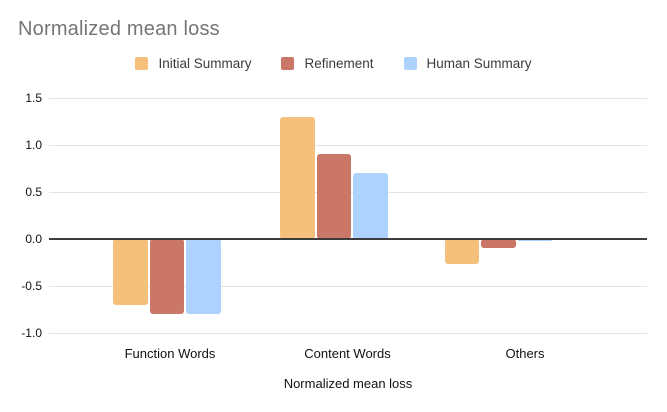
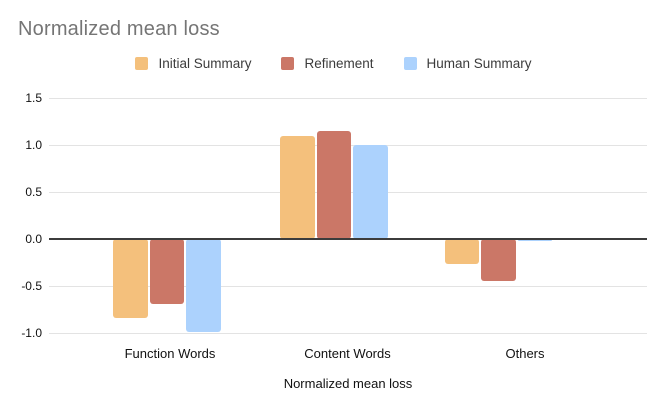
Initial Summary/Function Words: -0.7 -> -0.8
Refinement/Function Words: -0.8 -> -0.7
Human Summary/Function Words: -0.8 -> -1.0
Initial Summary/Content Words: 1.3 -> 1.1
Refinement/Content Words: 0.9 -> 1.1
Human Summary/Content Words: 0.7 -> 1.0
Refinement/Others: -0.1 -> -0.5
